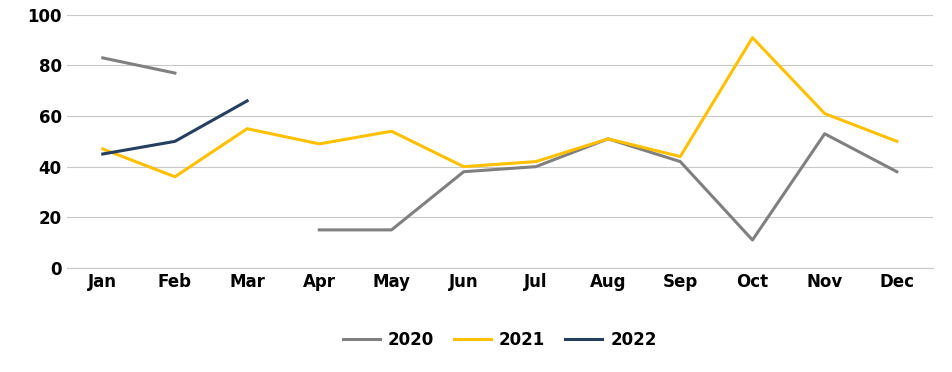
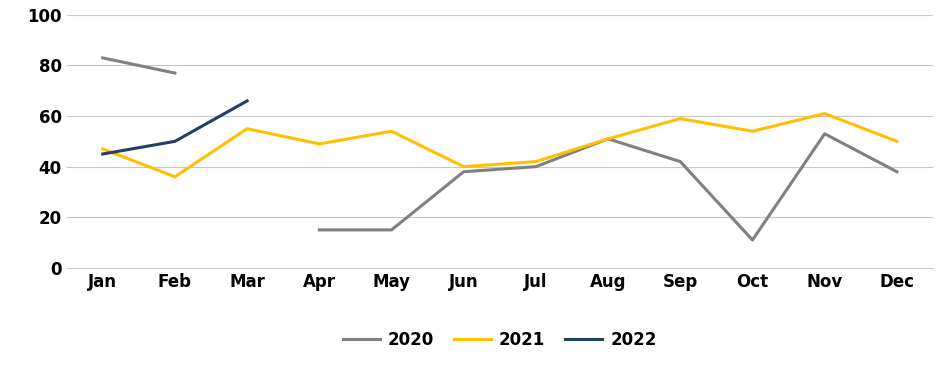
2021/Sep: 44 -> 59
2021/Oct: 91 -> 54
